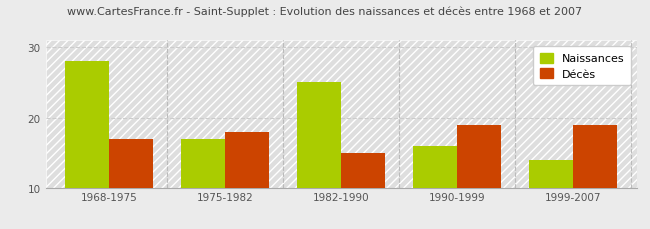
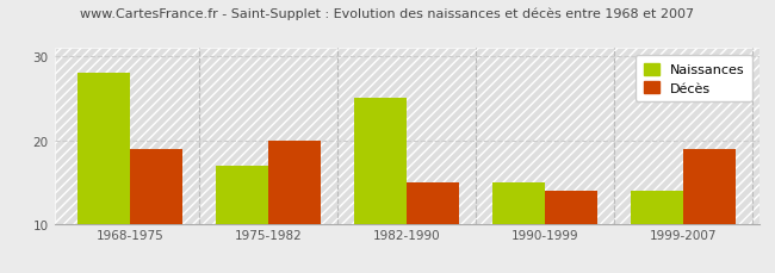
Décès/1968-1975: 17 -> 19
Décès/1975-1982: 18 -> 20
Naissances/1990-1999: 16 -> 15
Décès/1990-1999: 19 -> 14
